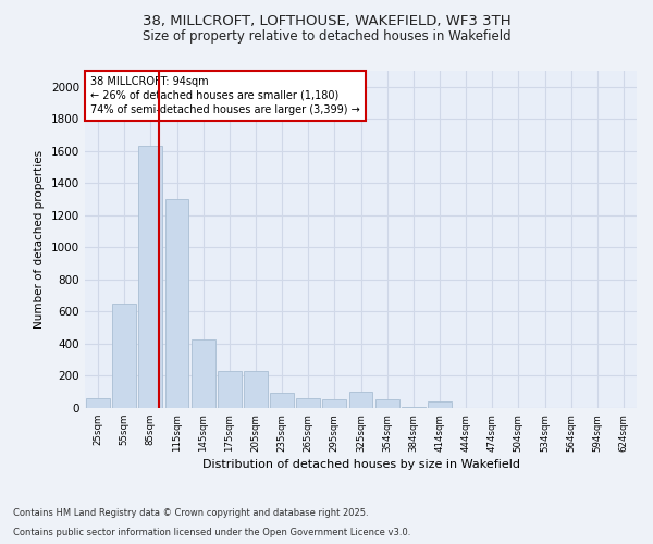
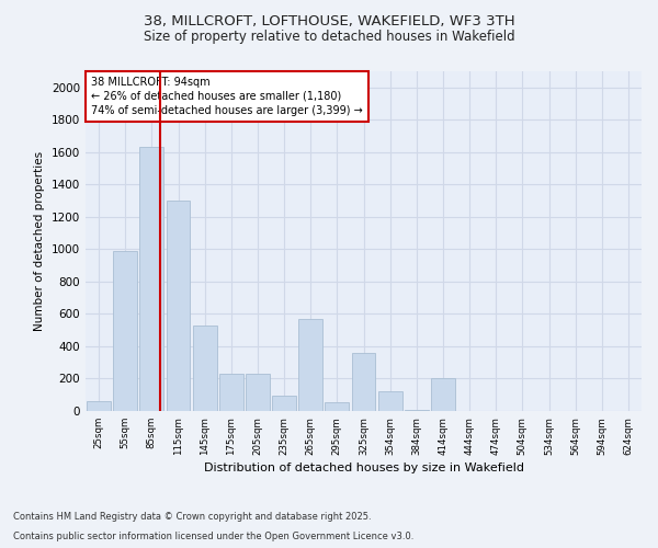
55sqm: 650 -> 990
145sqm: 430 -> 530
265sqm: 60 -> 570
325sqm: 100 -> 360
354sqm: 60 -> 120
414sqm: 40 -> 200
